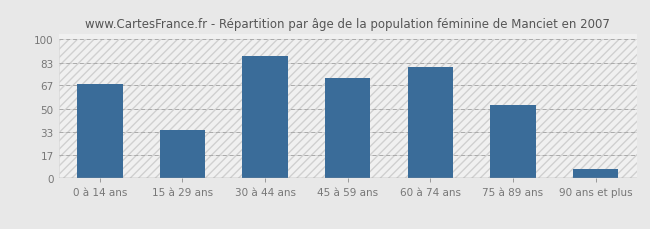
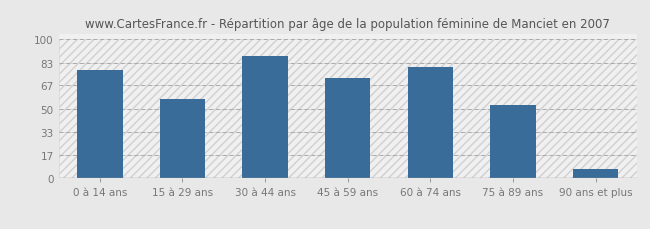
0 à 14 ans: 68 -> 78
15 à 29 ans: 35 -> 57
